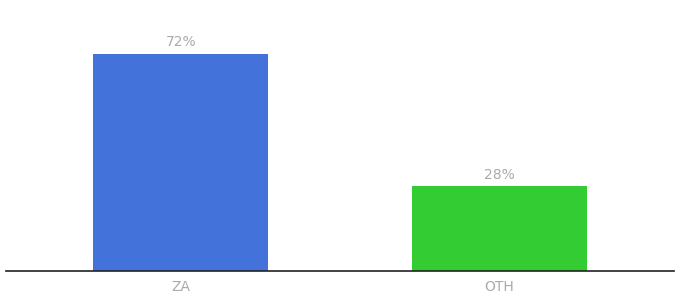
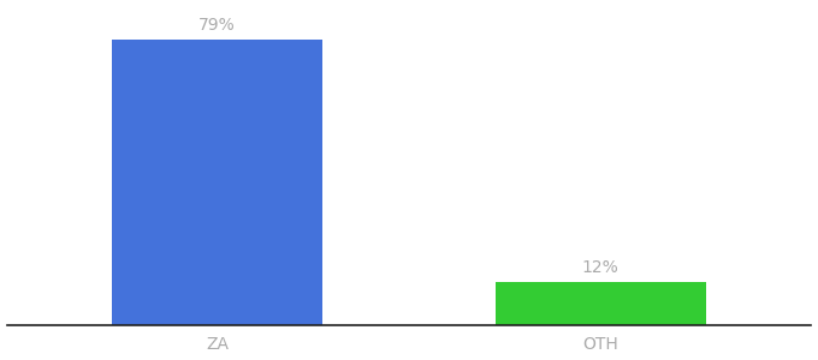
ZA: 72% -> 79%
OTH: 28% -> 12%
